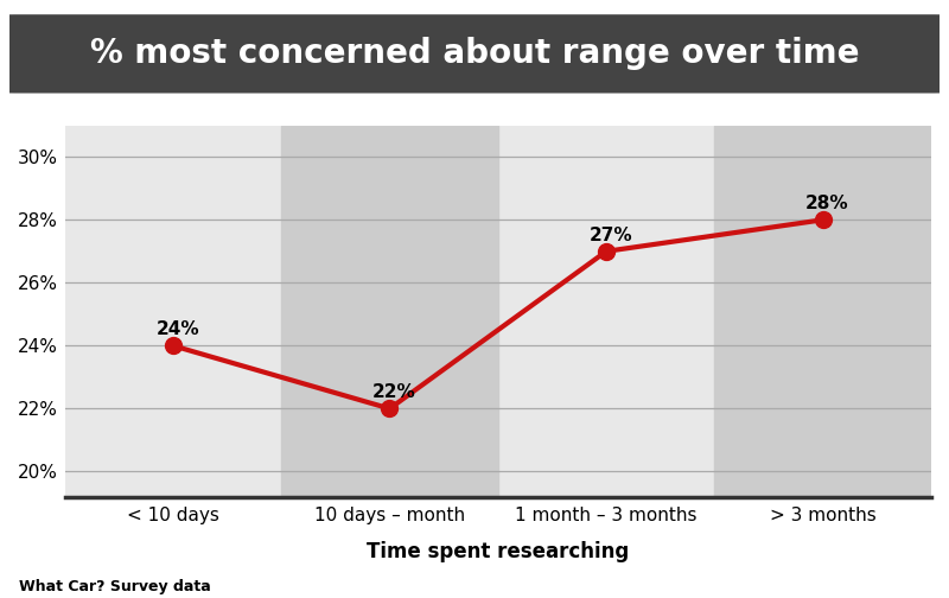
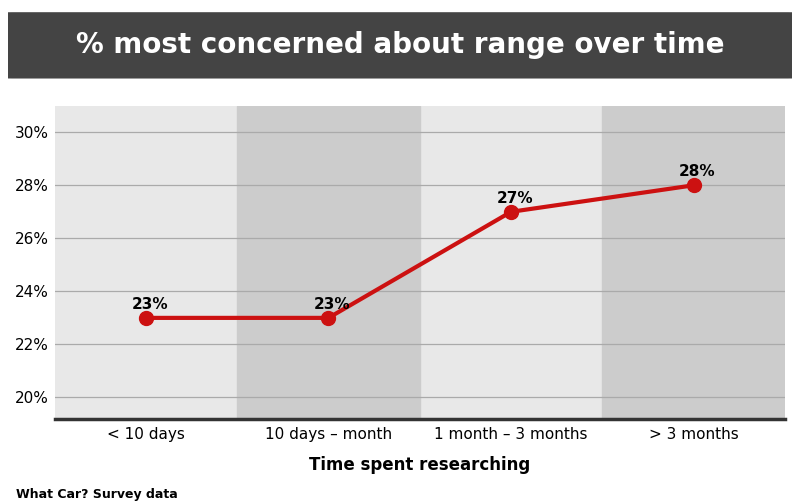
< 10 days: 24% -> 23%
10 days – month: 22% -> 23%
